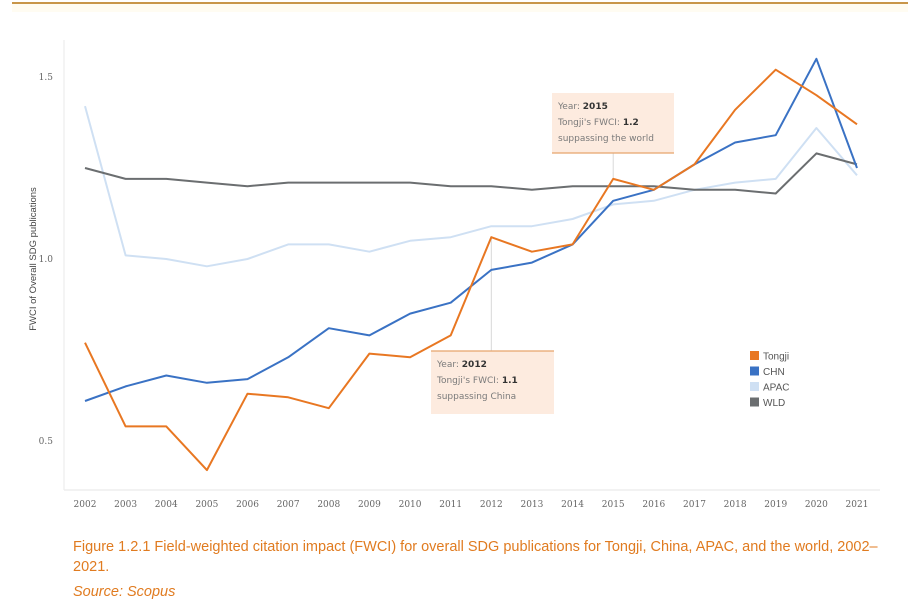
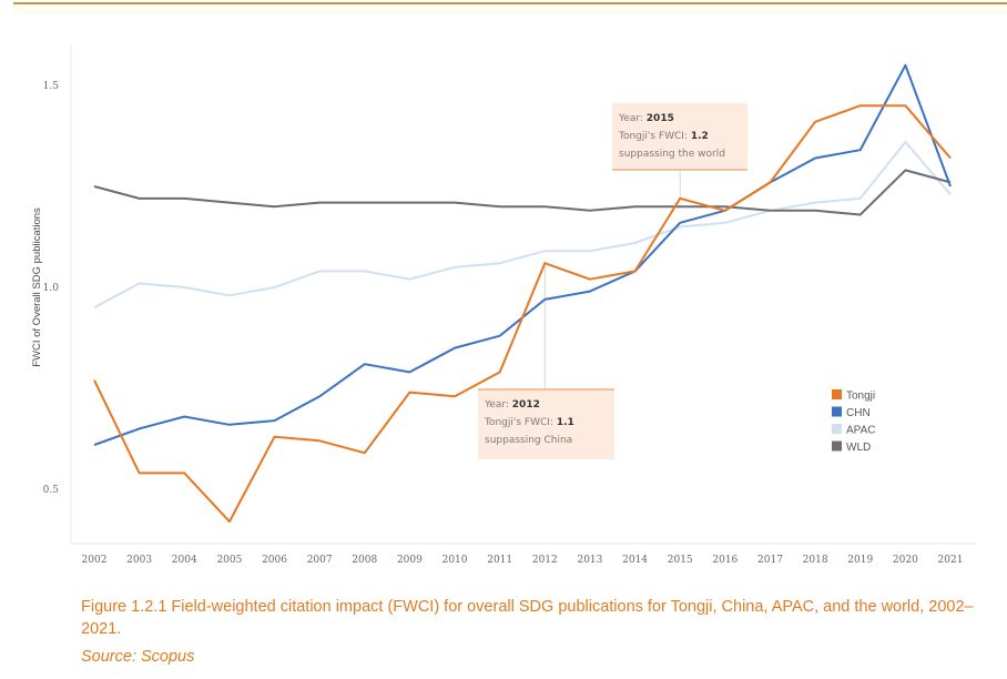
APAC/2002: 1.42 -> 0.95
Tongji/2019: 1.52 -> 1.45
Tongji/2021: 1.37 -> 1.32
